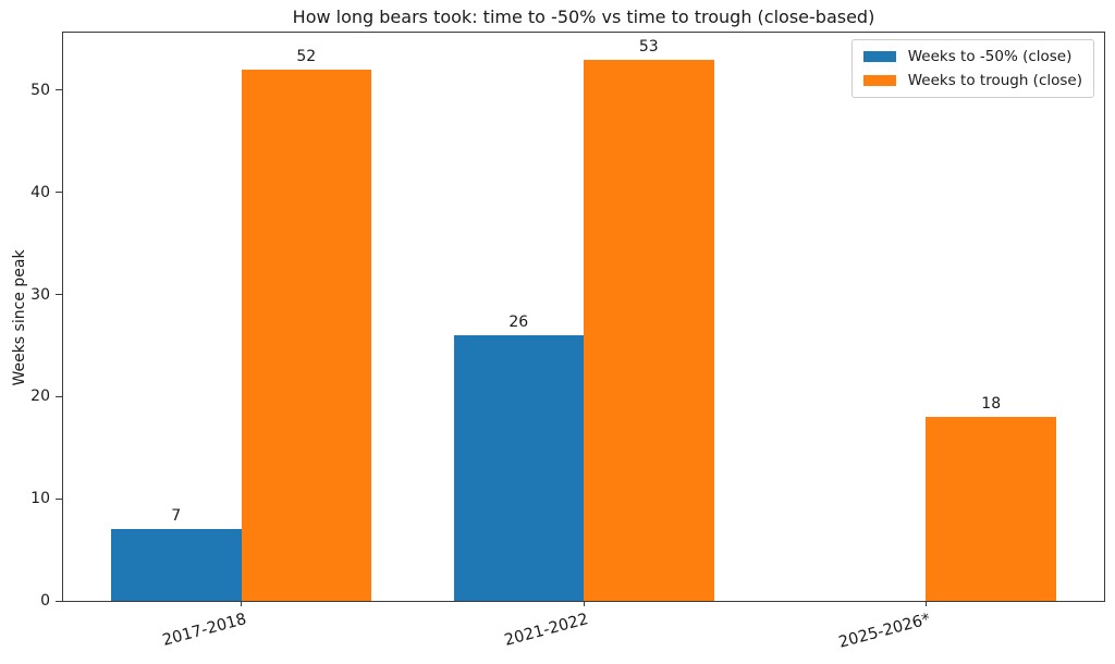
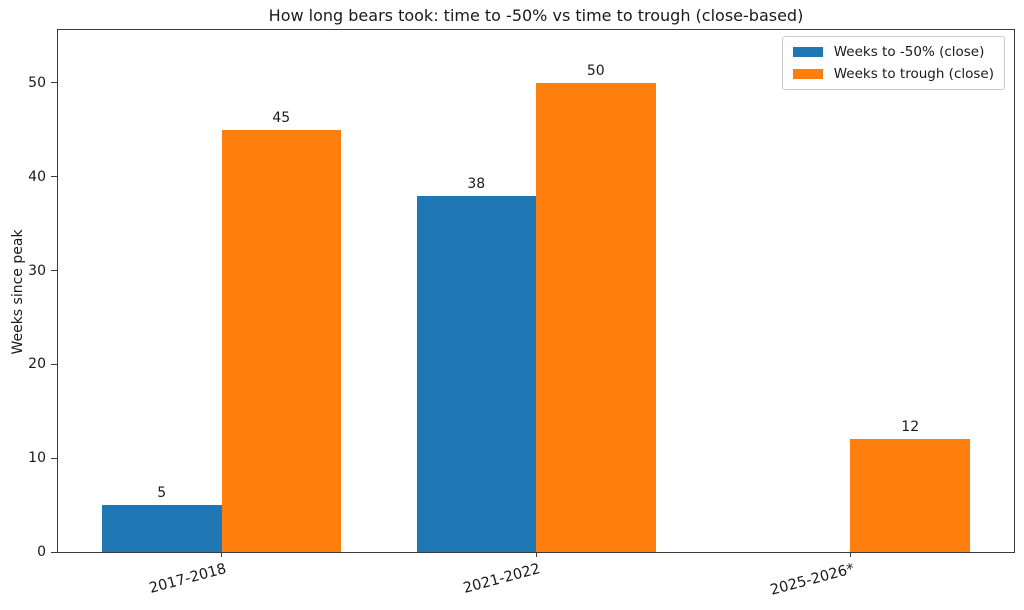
Weeks to -50% (close)/2017-2018: 7 -> 5
Weeks to trough (close)/2017-2018: 52 -> 45
Weeks to -50% (close)/2021-2022: 26 -> 38
Weeks to trough (close)/2021-2022: 53 -> 50
Weeks to trough (close)/2025-2026*: 18 -> 12
